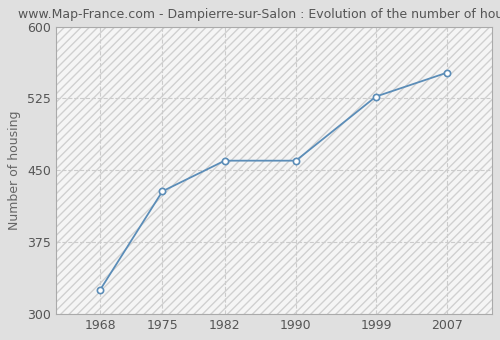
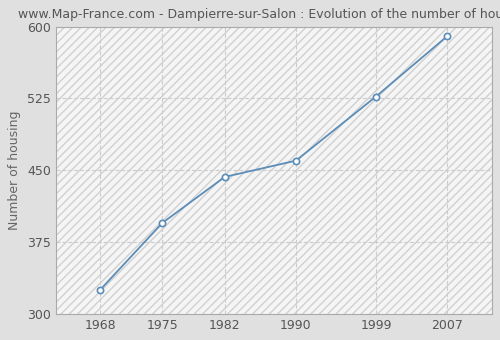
1975: 428 -> 395
1982: 460 -> 443
2007: 552 -> 590
